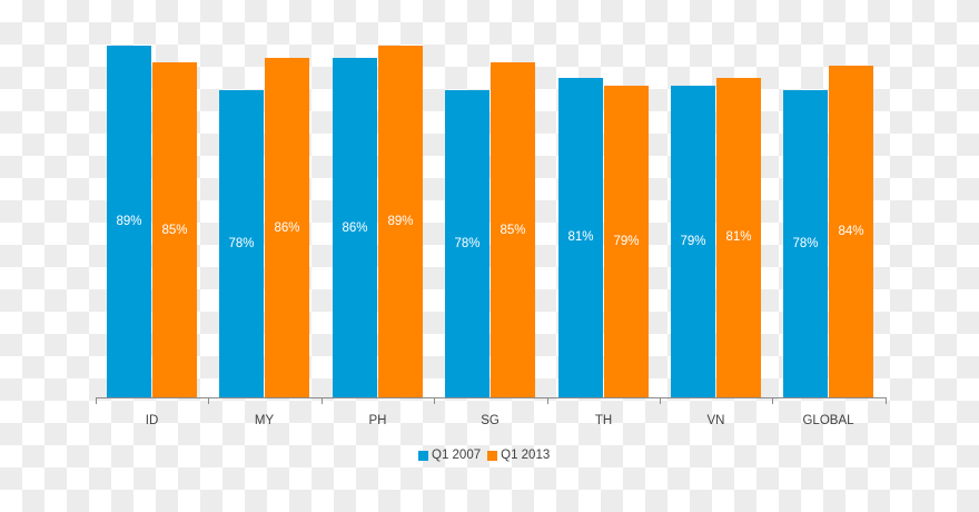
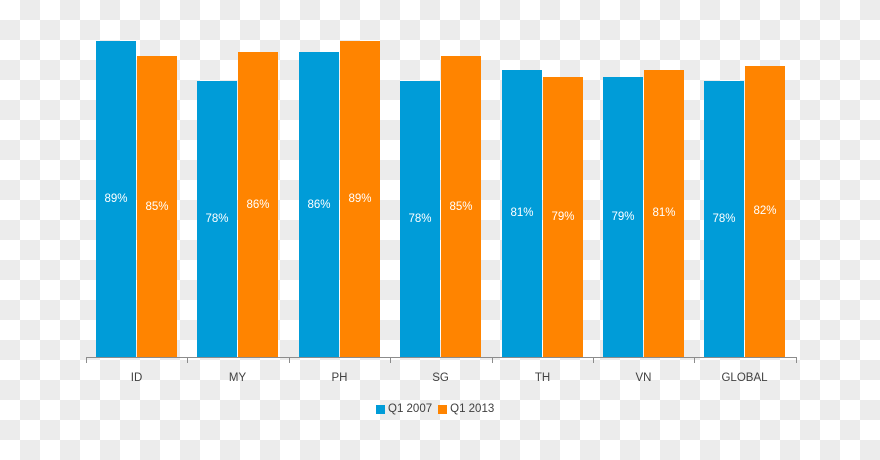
Q1 2013/GLOBAL: 84% -> 82%
